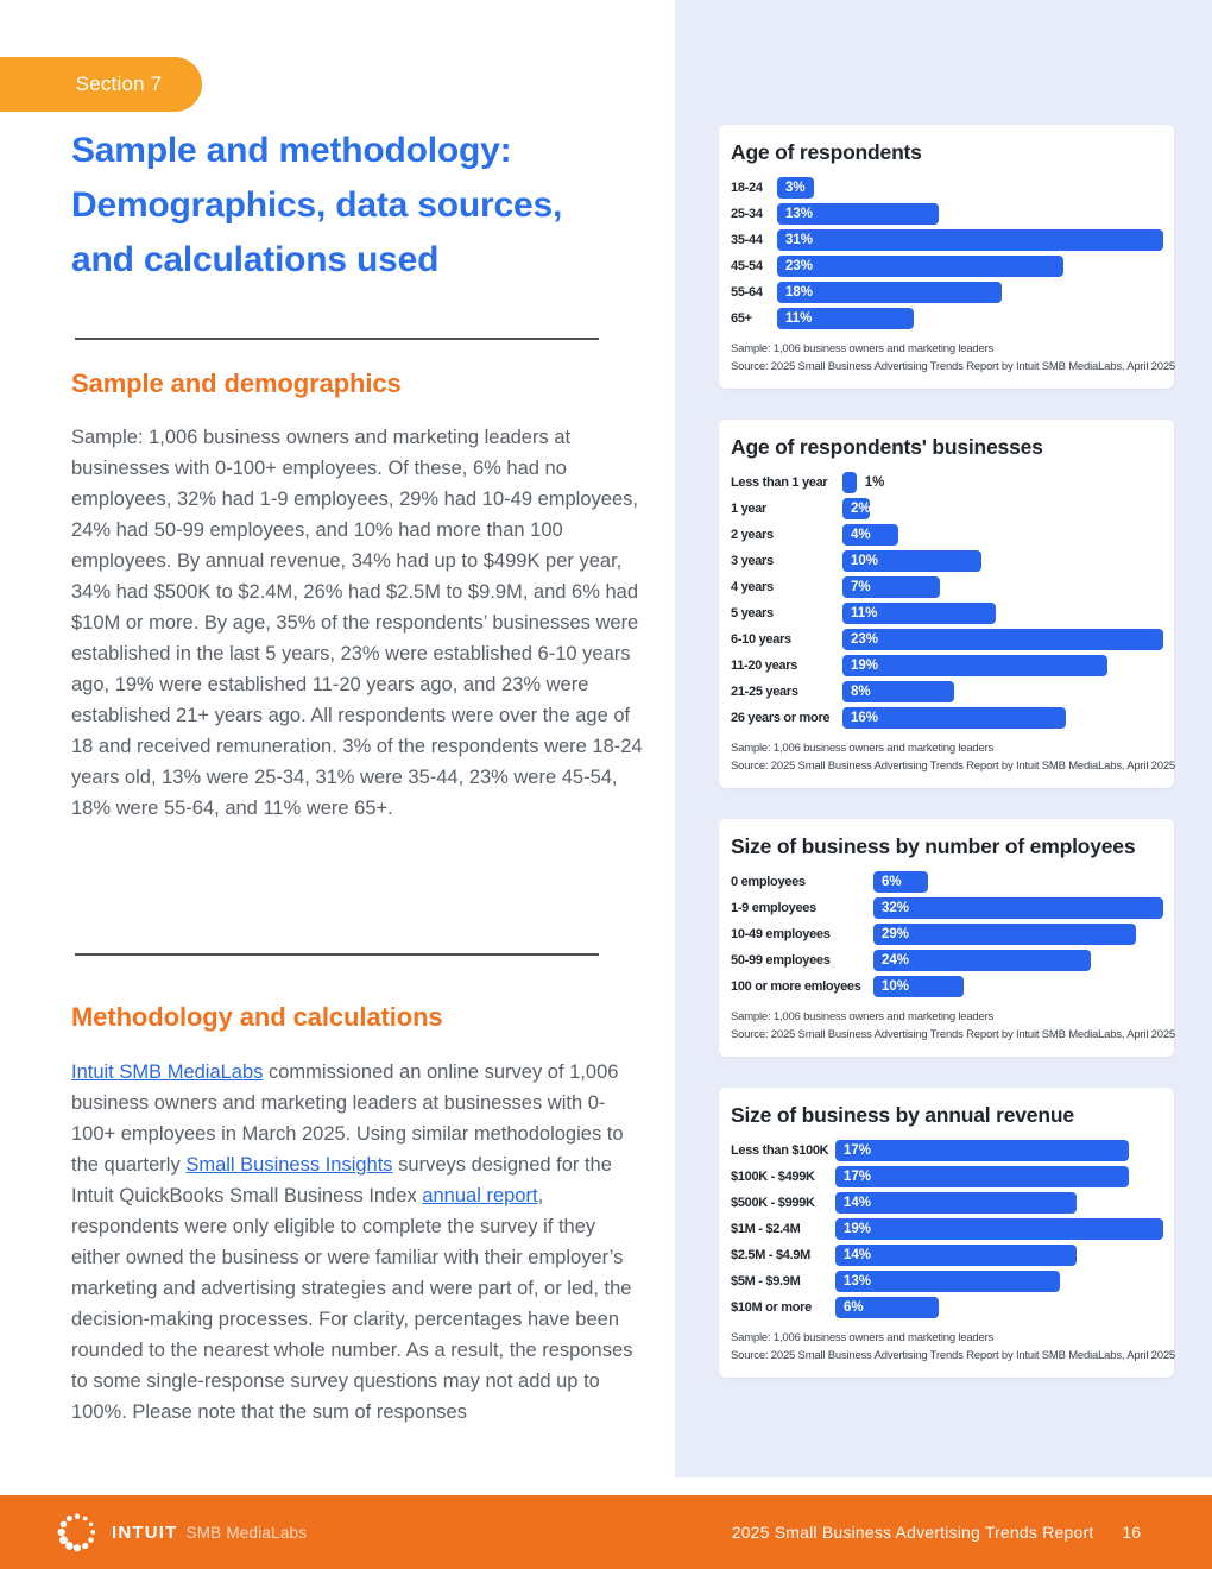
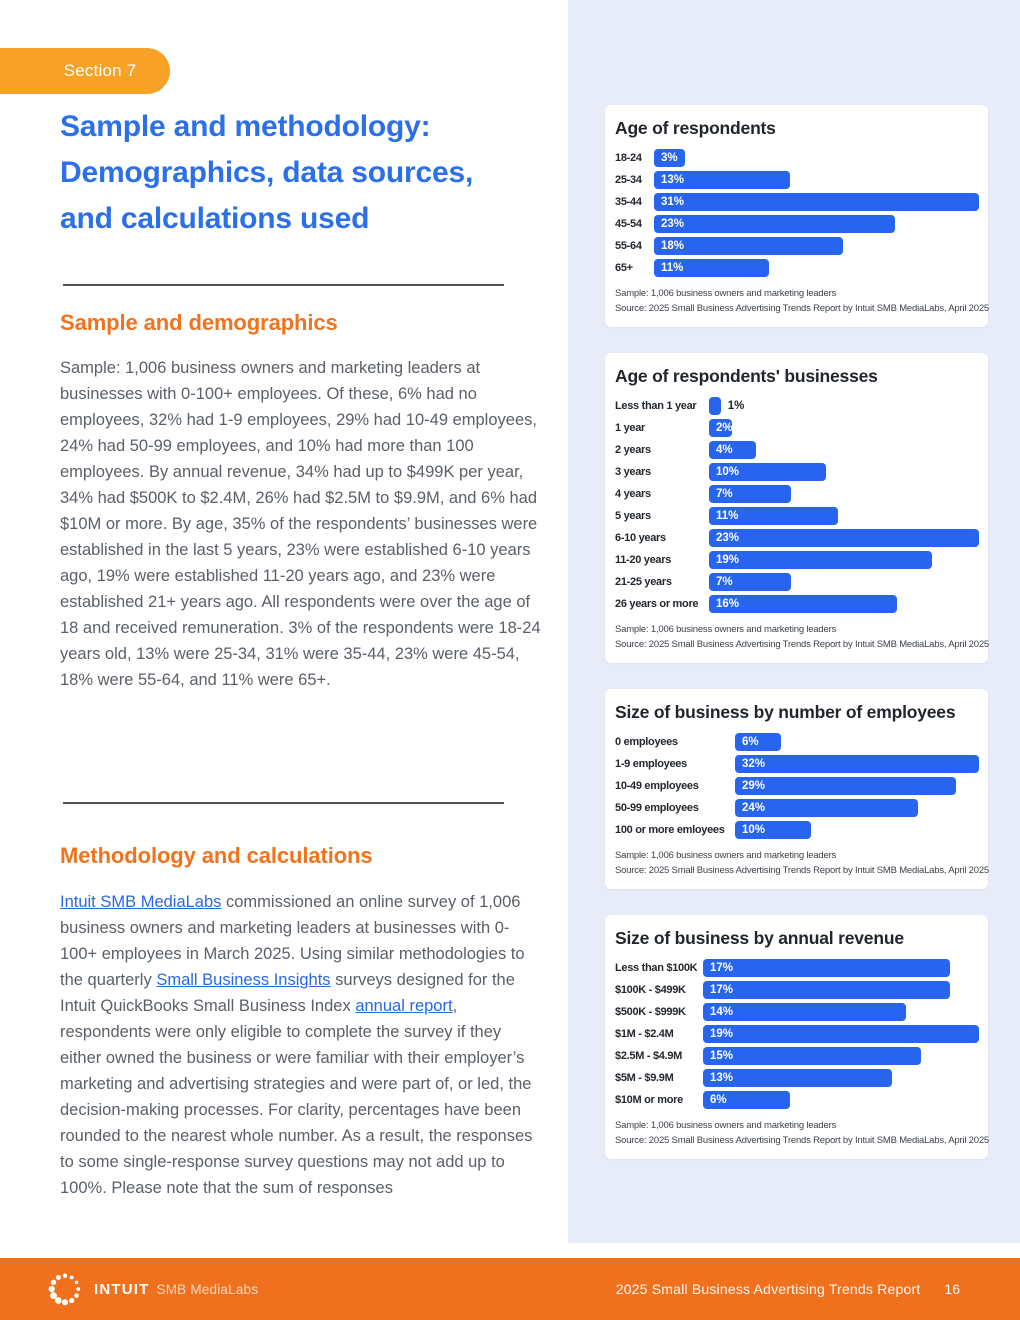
Age of respondents' businesses/21-25 years: 8% -> 7%
Size of business by annual revenue/$2.5M - $4.9M: 14% -> 15%
